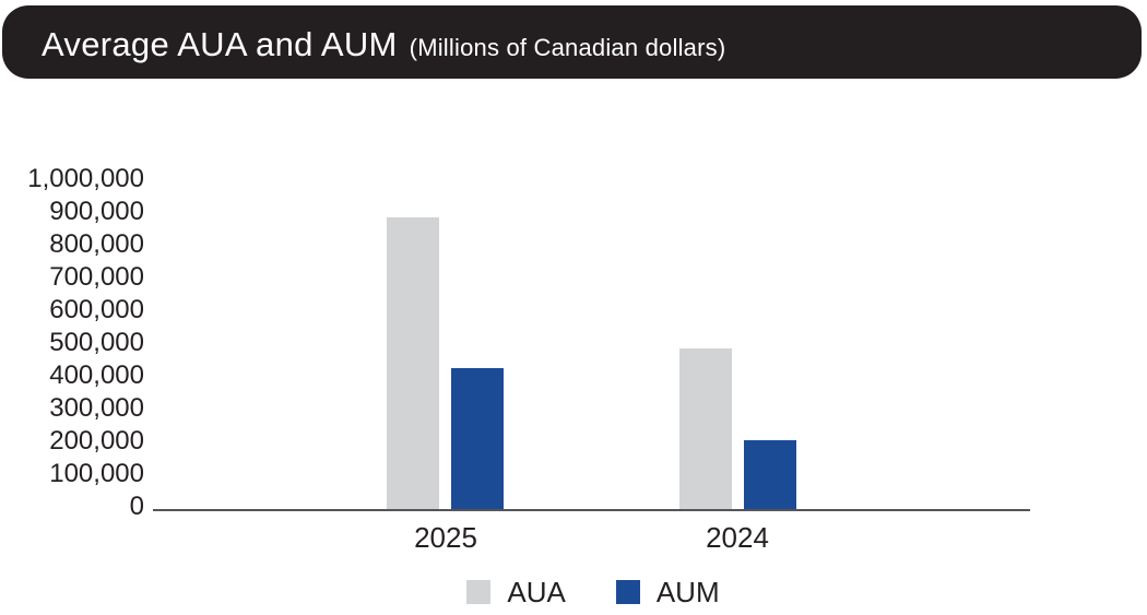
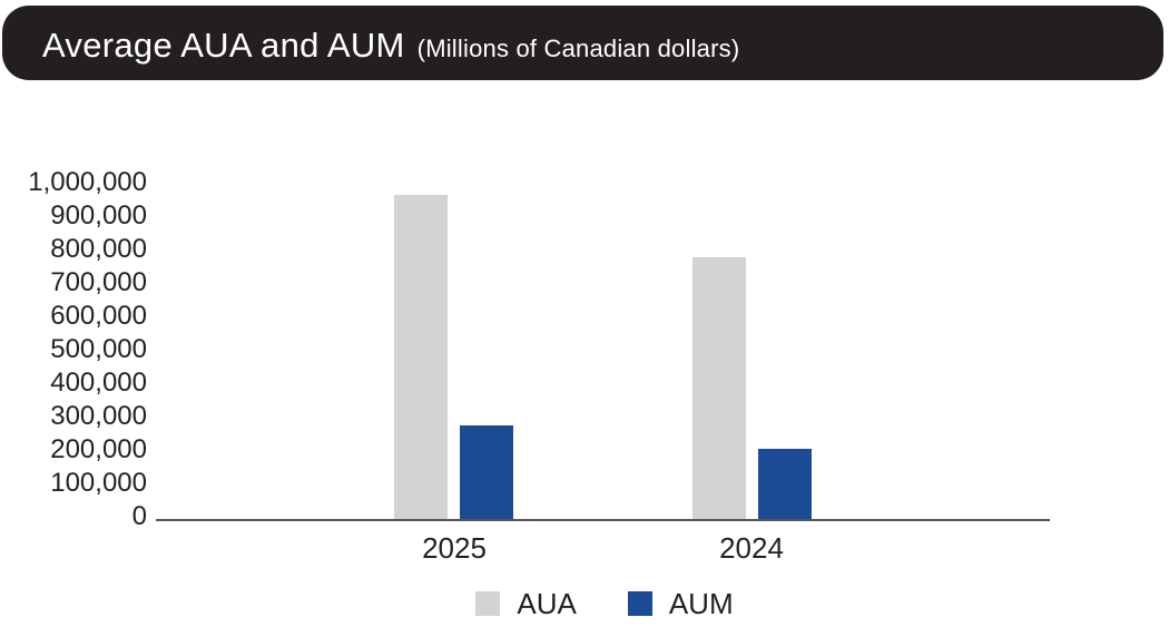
AUA/2025: 890000 -> 970000
AUM/2025: 430000 -> 280000
AUA/2024: 490000 -> 780000
